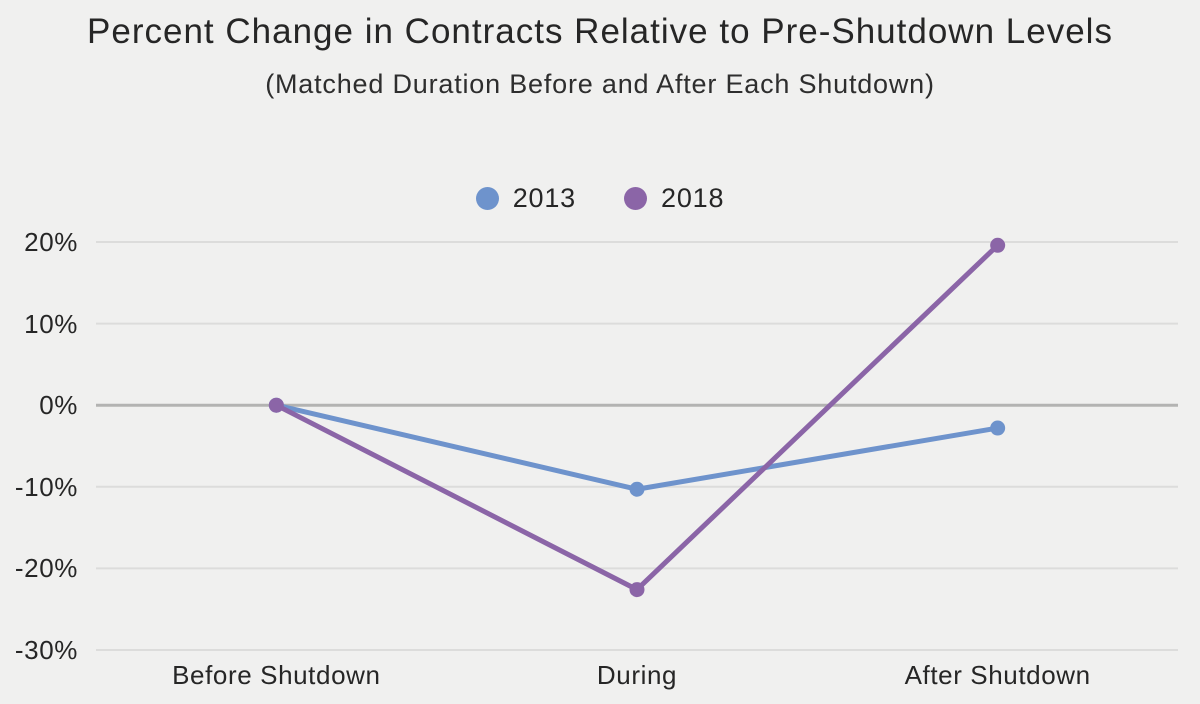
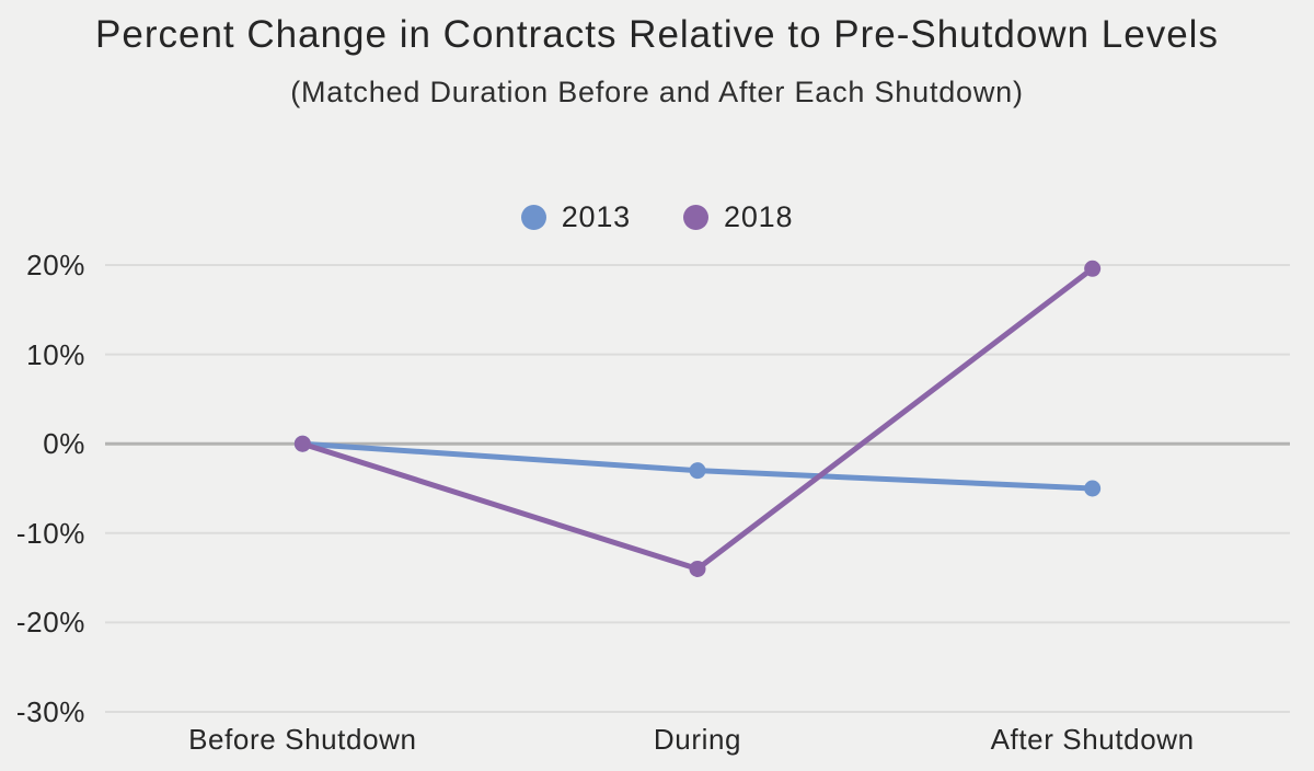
2013/During: -10% -> -3%
2018/During: -23% -> -14%
2013/After Shutdown: -3% -> -5%
